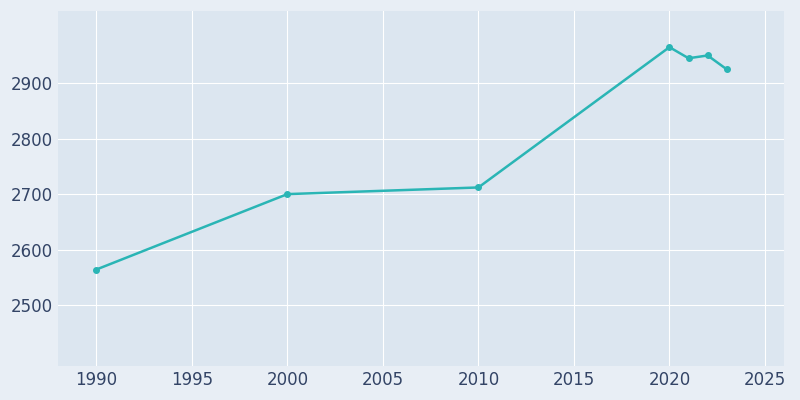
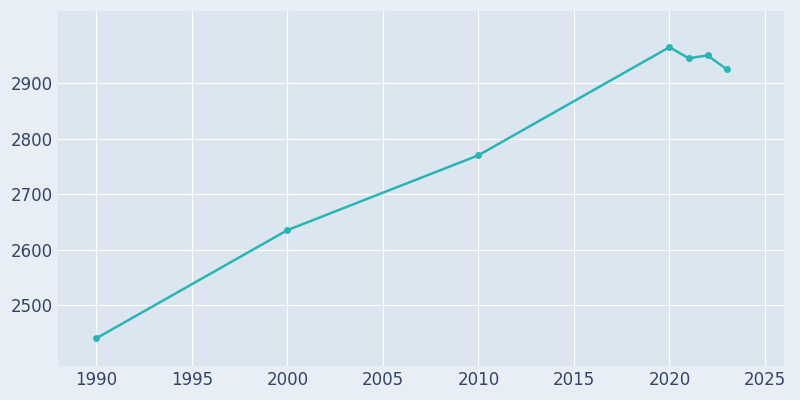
1990: 2564 -> 2440
2000: 2700 -> 2635
2010: 2712 -> 2770
